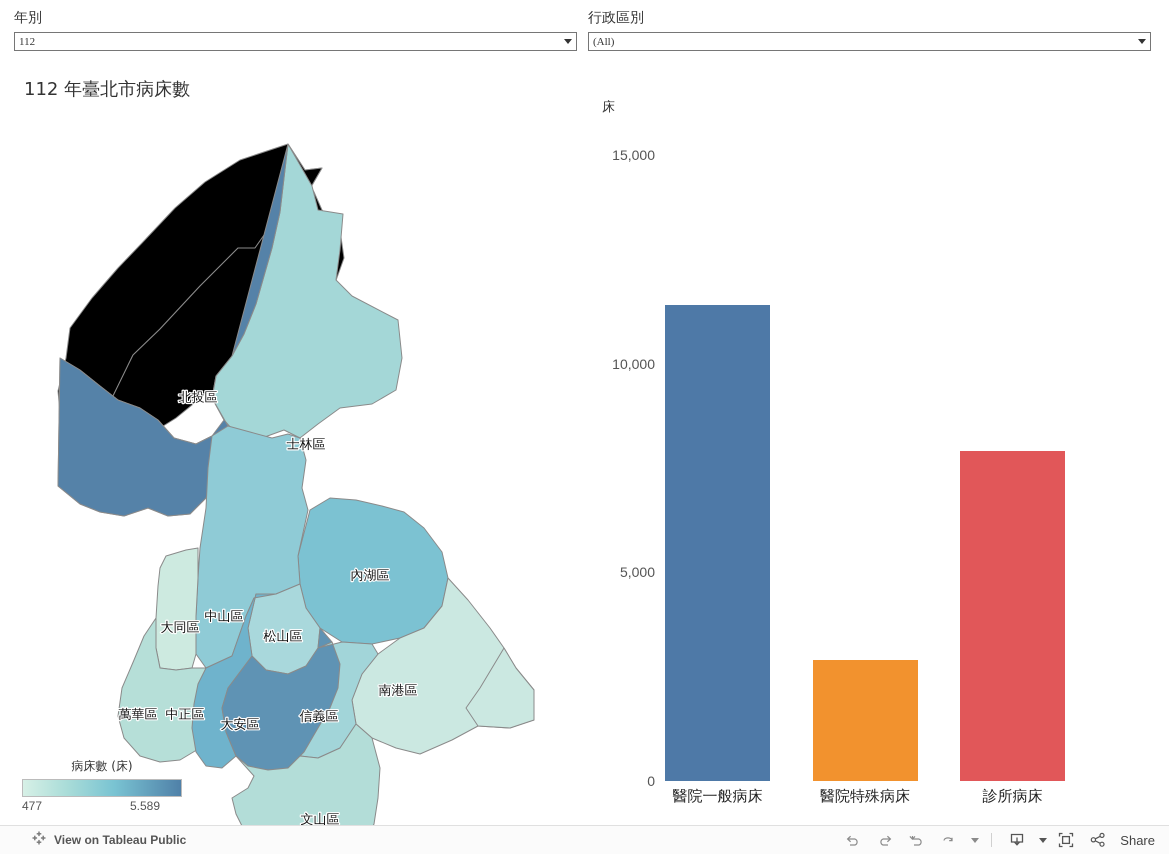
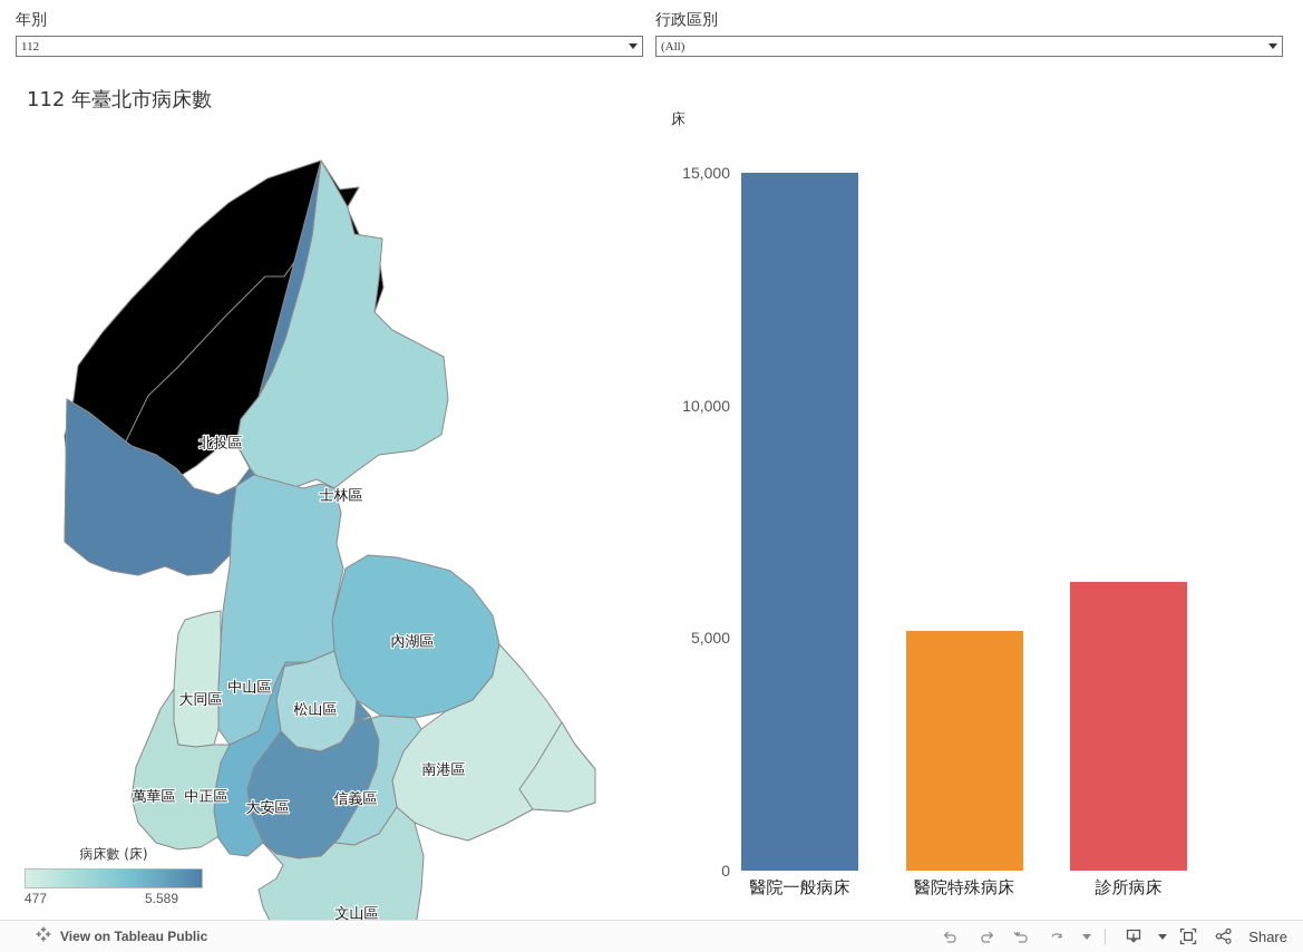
醫院一般病床: 11400 -> 15000
醫院特殊病床: 2900 -> 5200
診所病床: 7900 -> 6200
